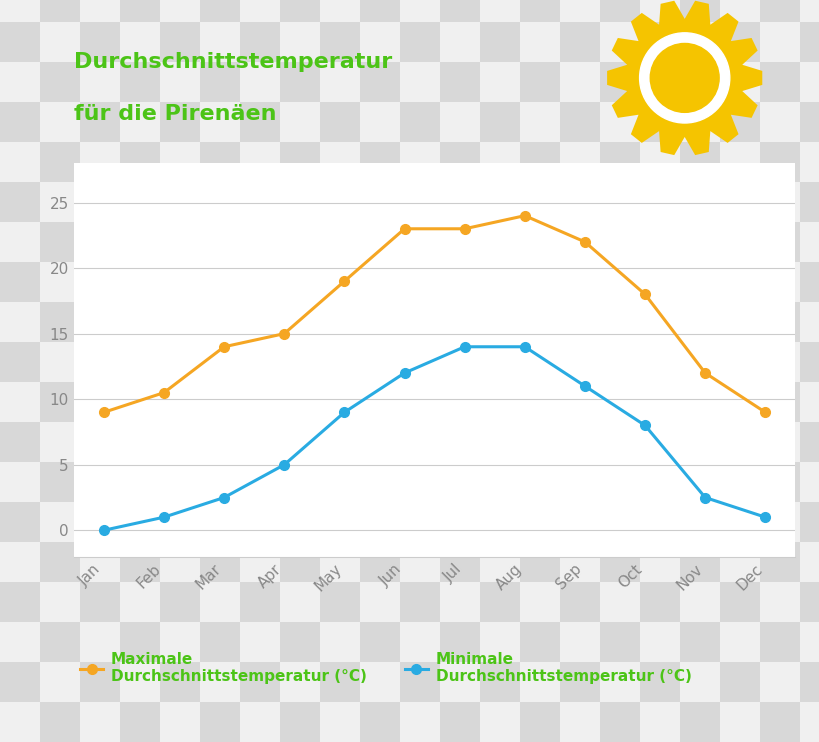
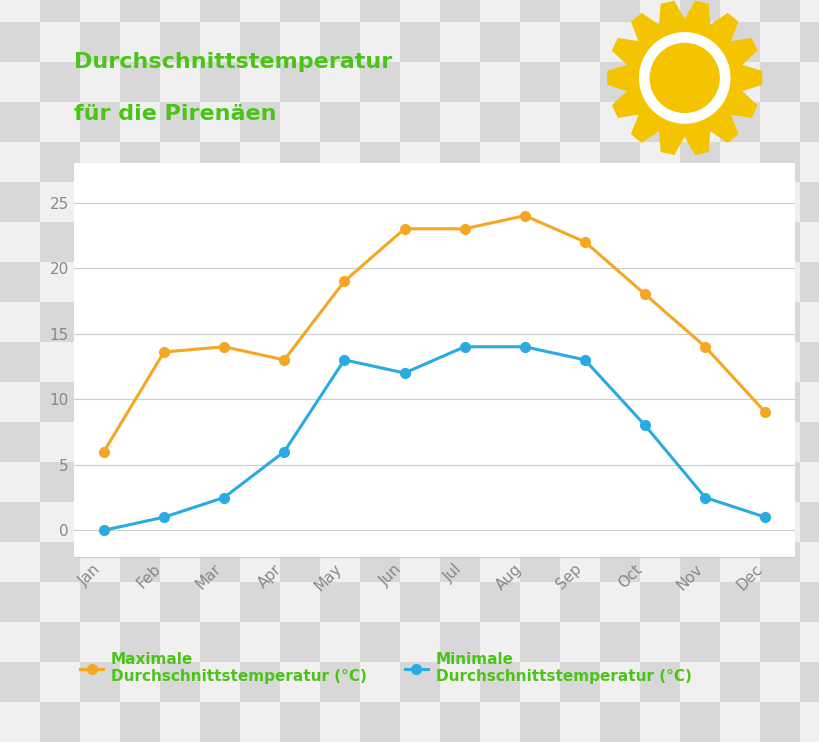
Maximale Durchschnittstemperatur (°C)/Jan: 9.0 -> 6.0
Maximale Durchschnittstemperatur (°C)/Feb: 10.5 -> 13.6
Maximale Durchschnittstemperatur (°C)/Apr: 15.0 -> 13.0
Minimale Durchschnittstemperatur (°C)/Apr: 5.0 -> 6.0
Minimale Durchschnittstemperatur (°C)/May: 9.0 -> 13.0
Minimale Durchschnittstemperatur (°C)/Sep: 11.0 -> 13.0
Maximale Durchschnittstemperatur (°C)/Nov: 12.0 -> 14.0
